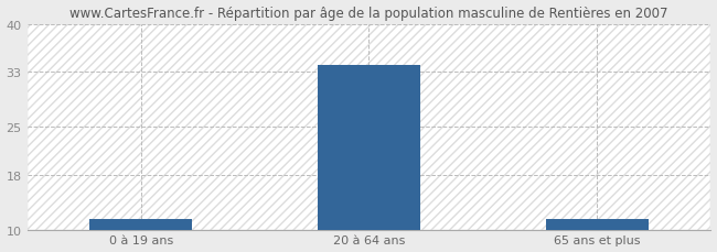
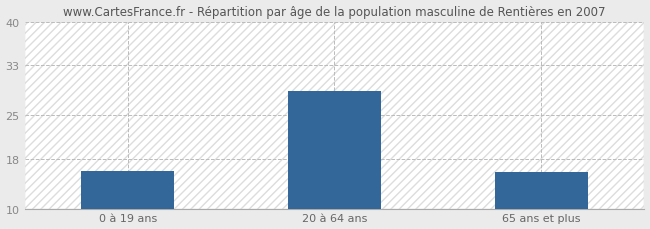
0 à 19 ans: 11.5 -> 16.0
20 à 64 ans: 34.0 -> 28.8
65 ans et plus: 11.5 -> 15.8
